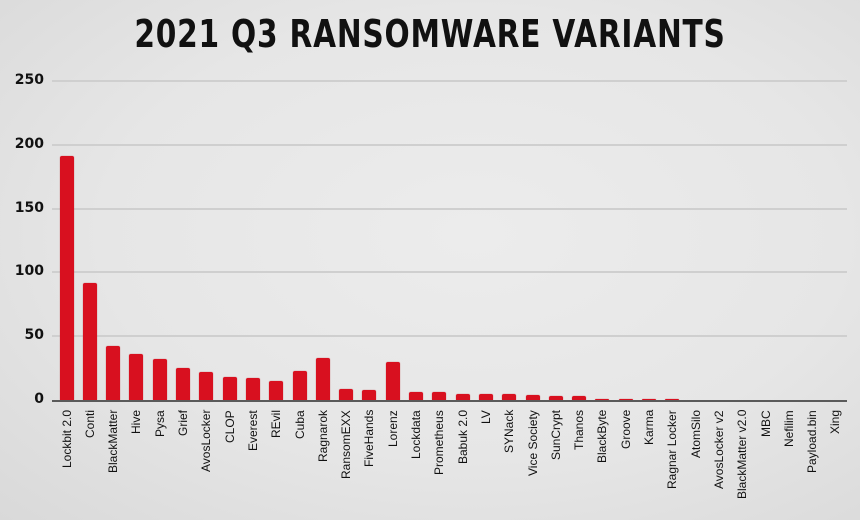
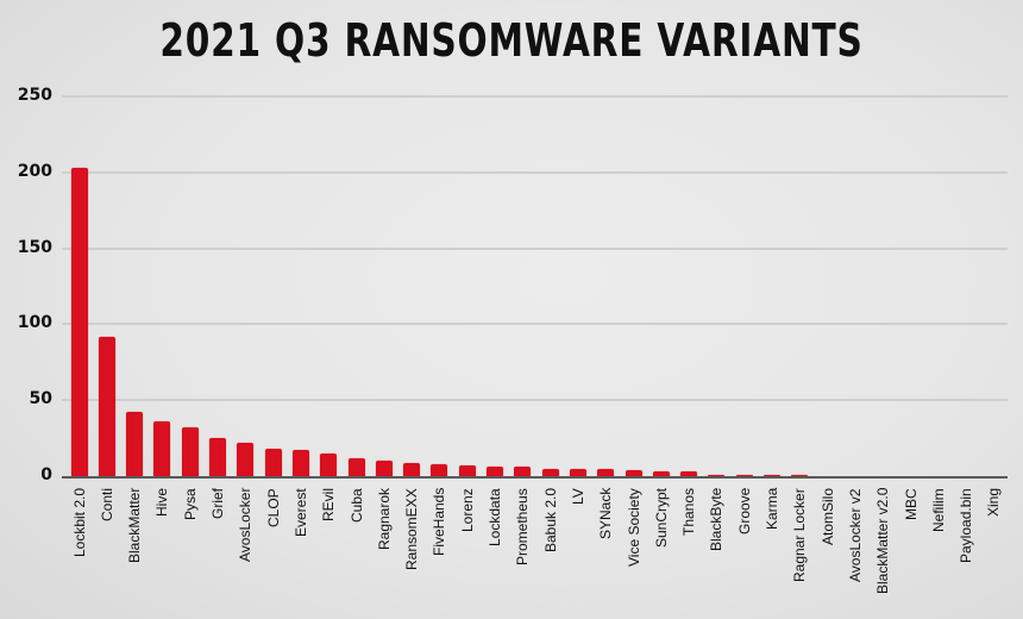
Lockbit 2.0: 191 -> 203
Cuba: 23 -> 12
Ragnarok: 33 -> 10
Lorenz: 30 -> 7
